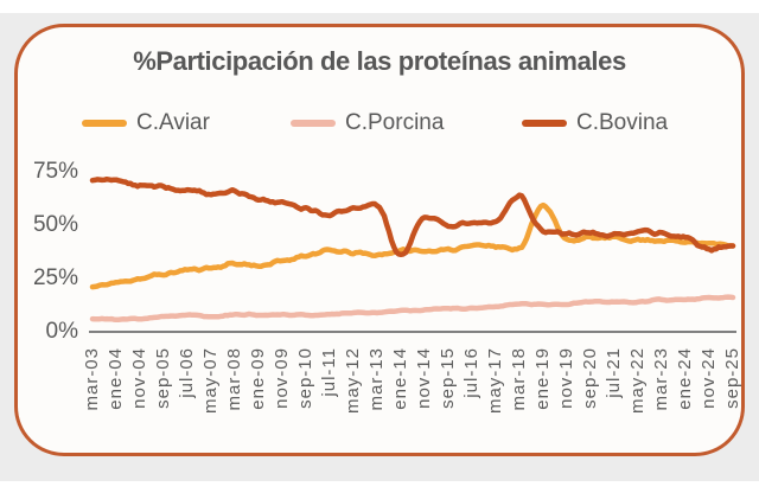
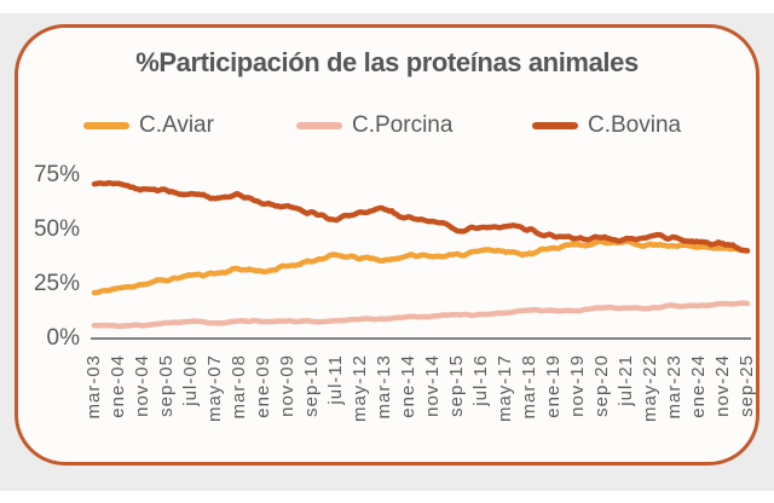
C.Bovina/ene-14: 35% -> 55%
C.Bovina/mar-18: 64% -> 50%
C.Aviar/ene-19: 60% -> 42%
C.Bovina/nov-24: 38% -> 43%
